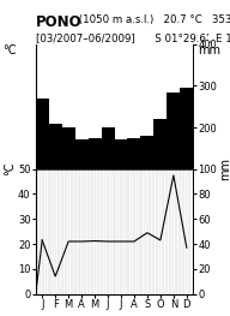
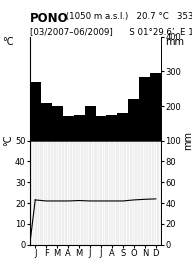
F: 7.0 -> 21.0
S: 24.5 -> 21.0
N: 47.5 -> 21.8
D: 18.5 -> 22.0
